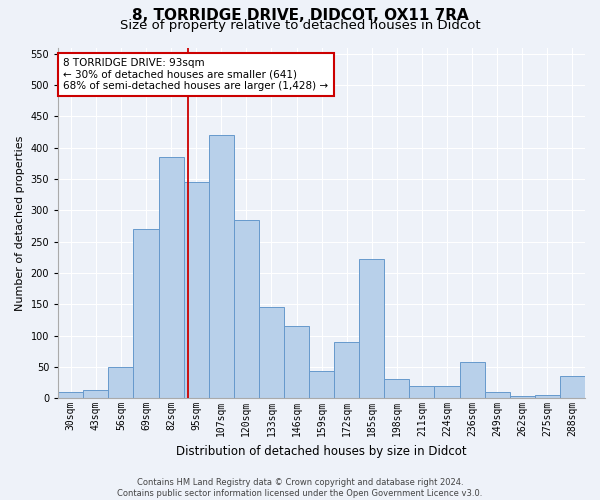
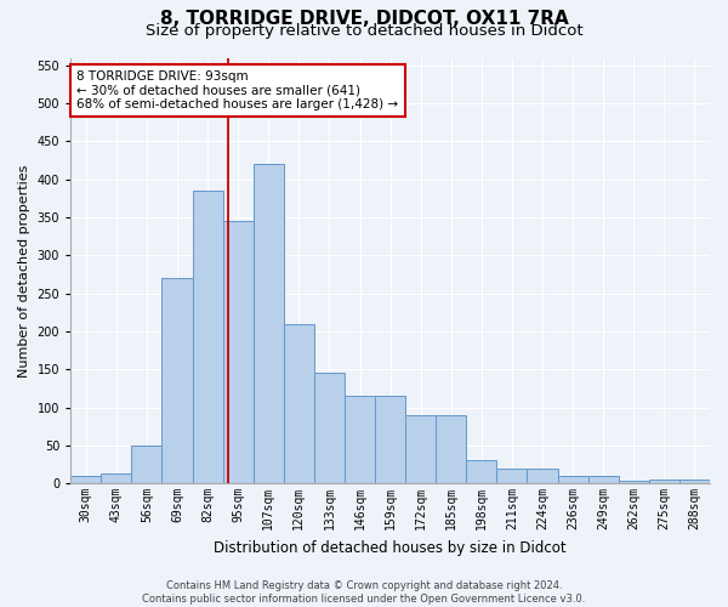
120sqm: 284 -> 210
159sqm: 44 -> 115
185sqm: 222 -> 90
236sqm: 58 -> 10
288sqm: 36 -> 5
